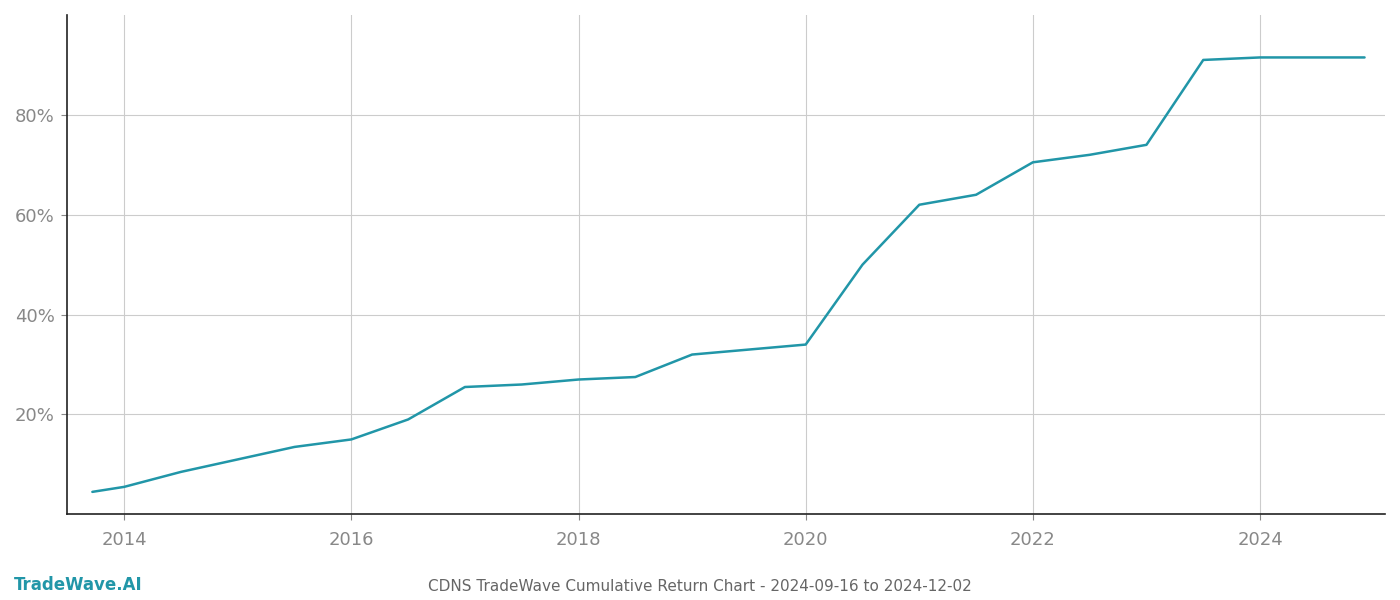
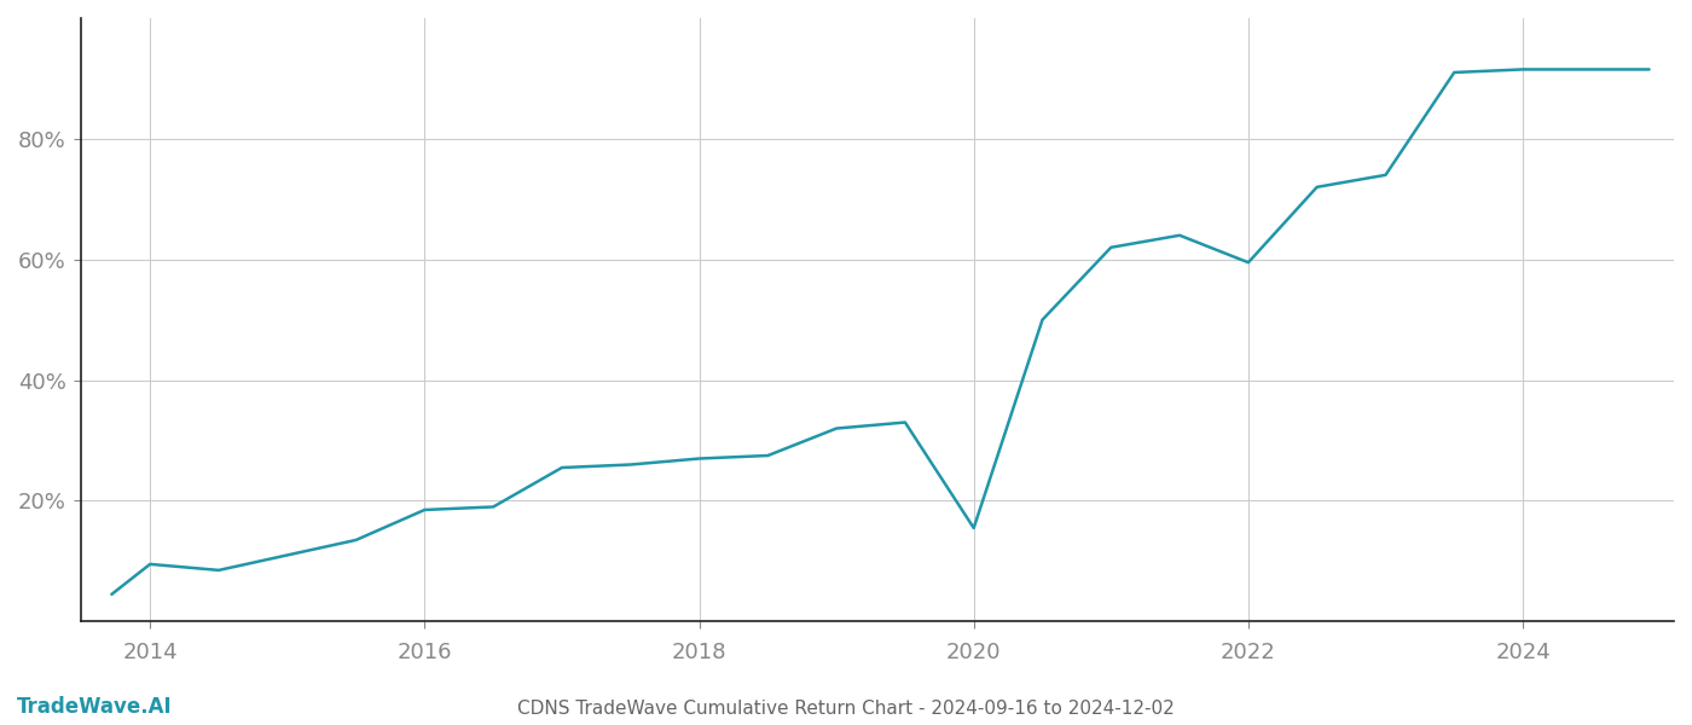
2014: 5.5% -> 9.5%
2016: 15.0% -> 18.5%
2020: 34.0% -> 15.5%
2022: 70.5% -> 59.5%
